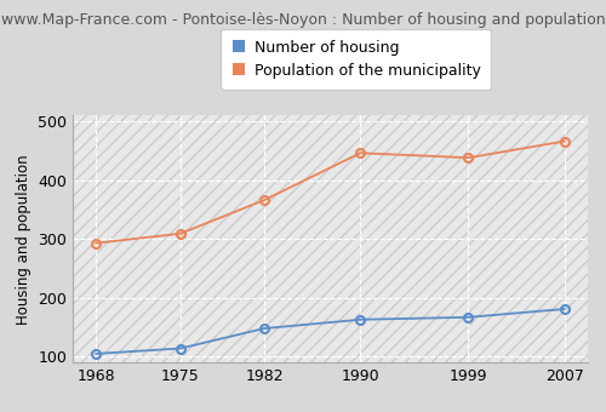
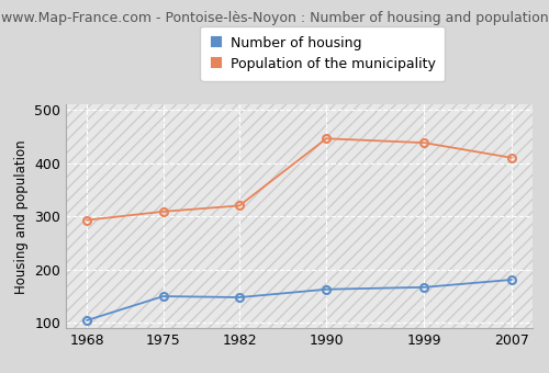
Number of housing/1975: 114 -> 150
Population of the municipality/1982: 366 -> 320
Population of the municipality/2007: 466 -> 410
